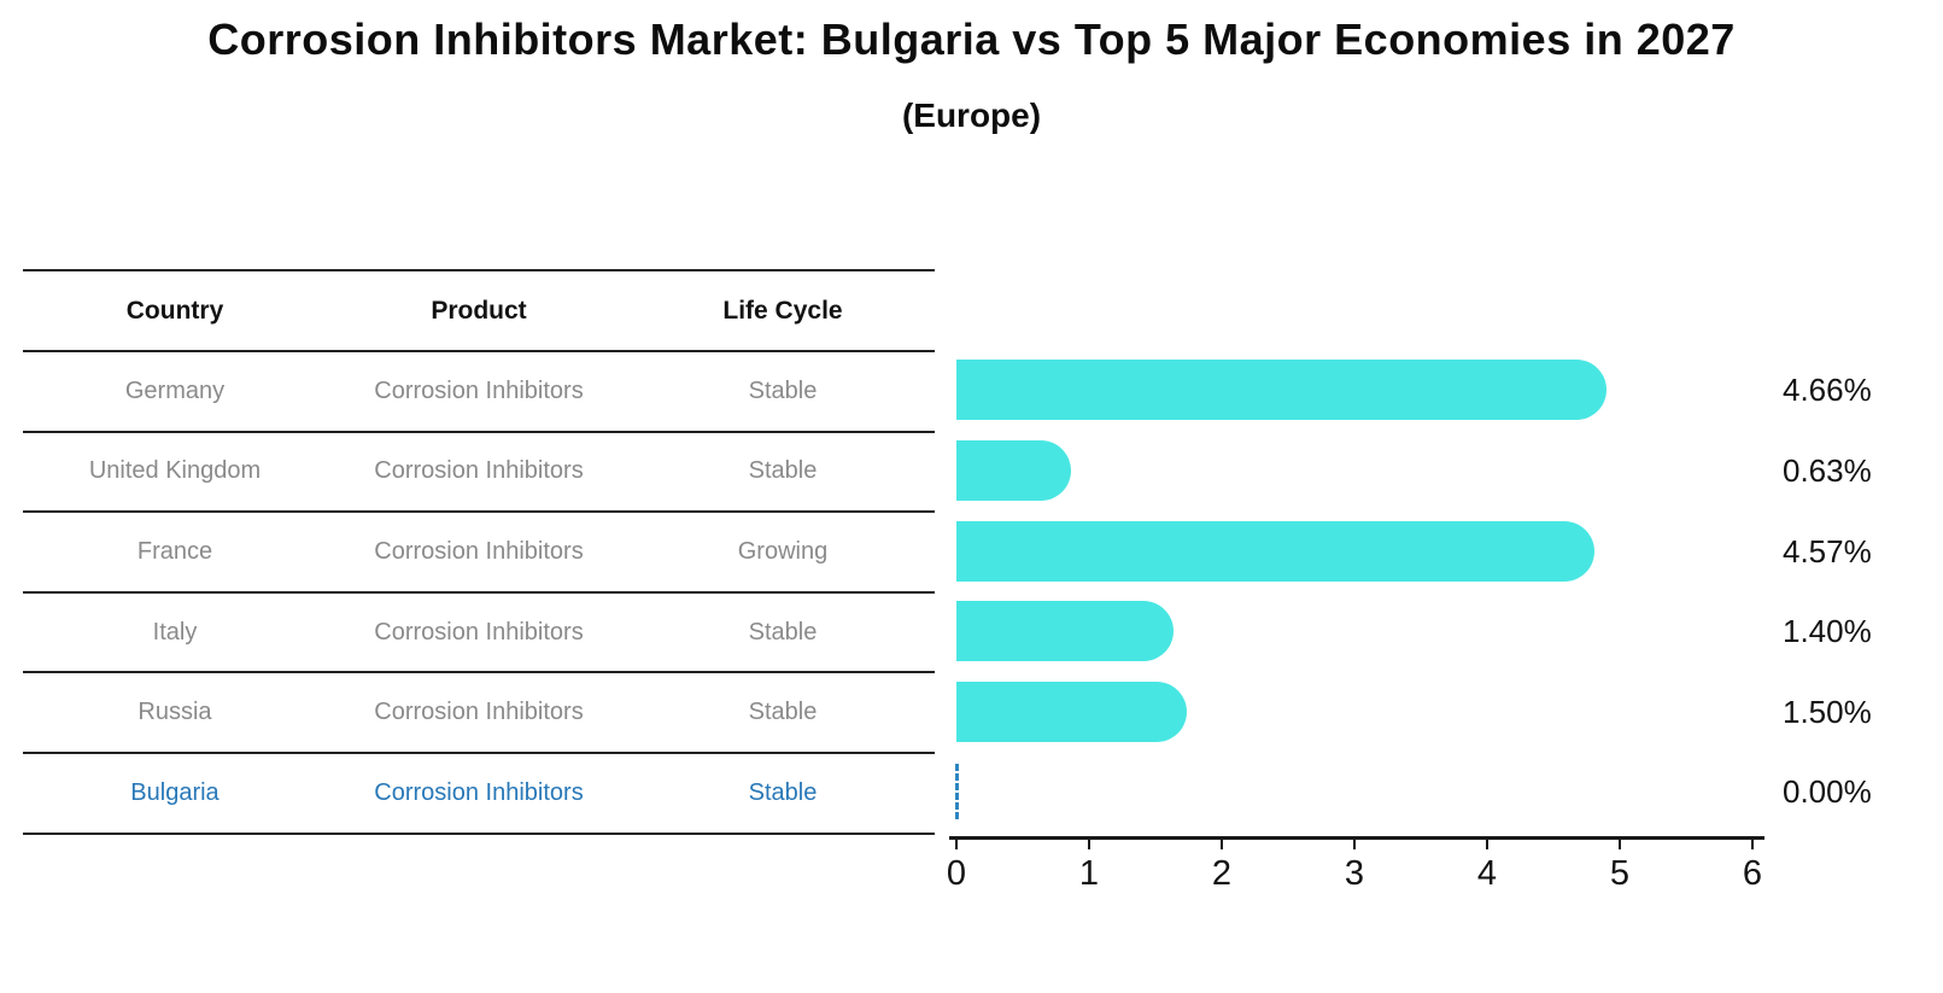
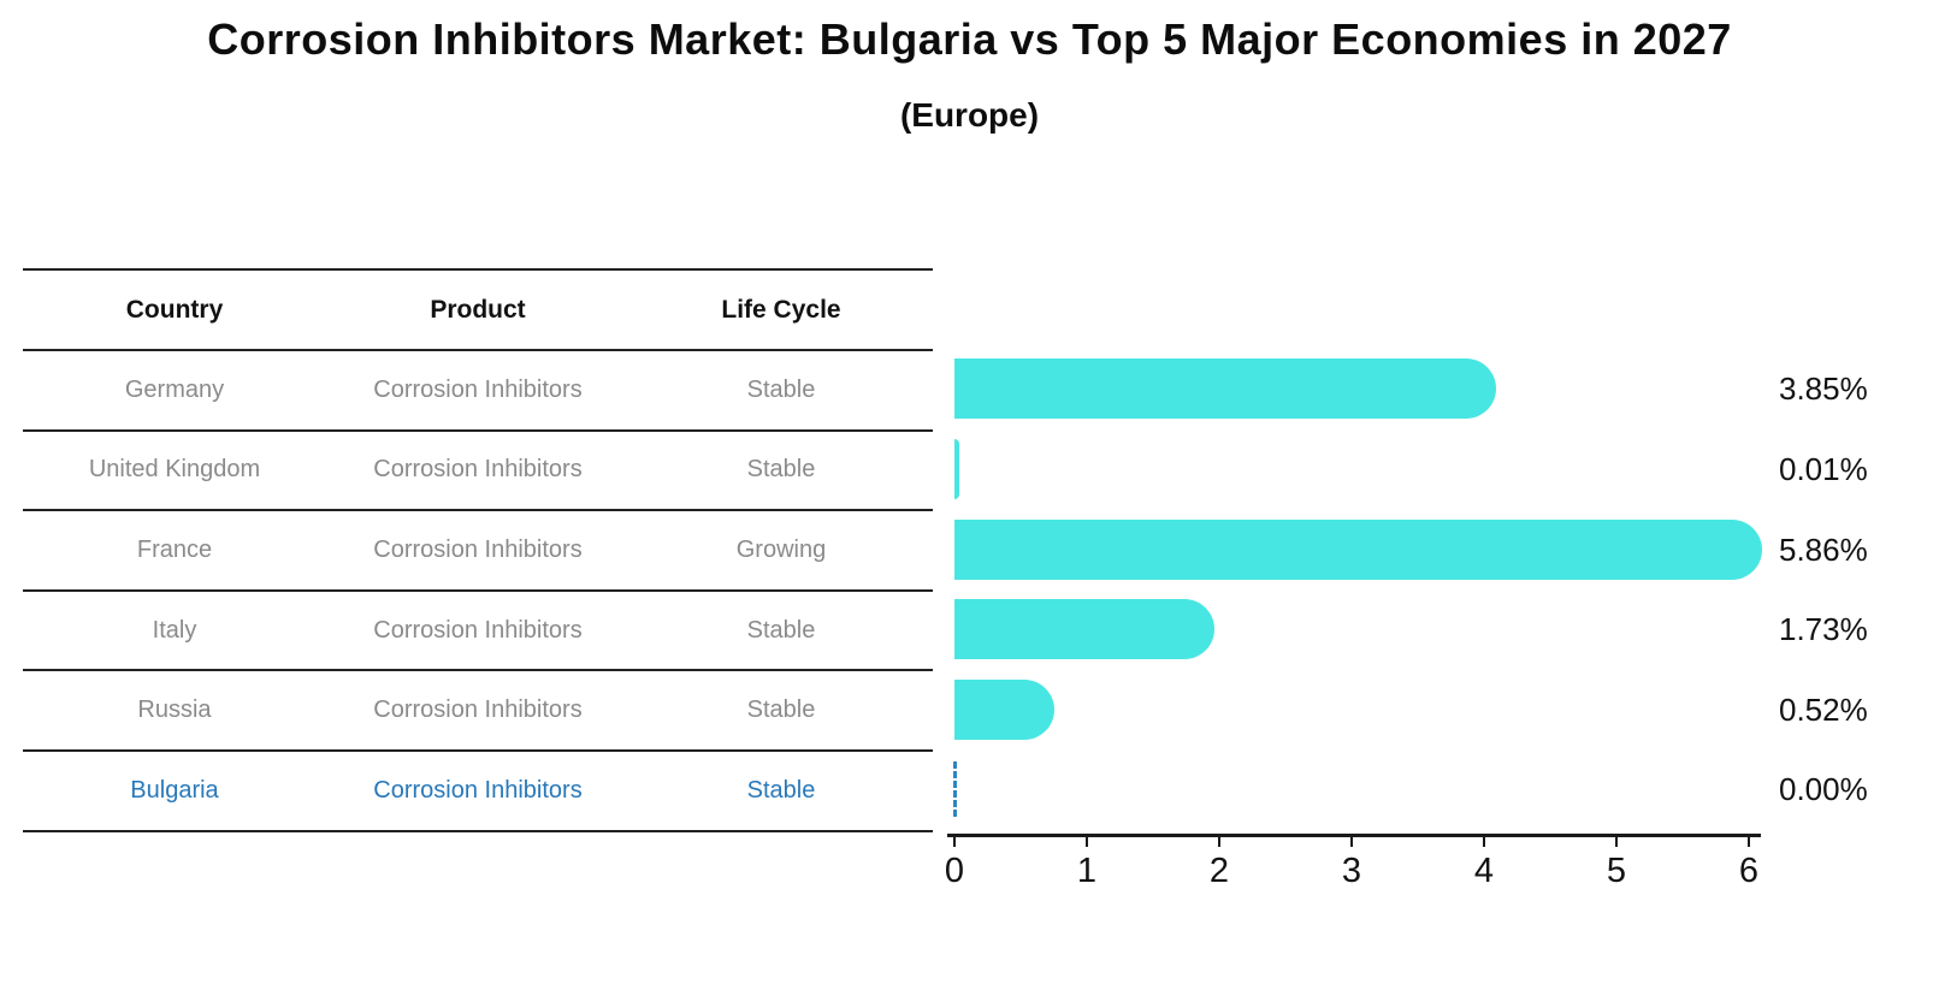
Germany: 4.66% -> 3.85%
United Kingdom: 0.63% -> 0.01%
France: 4.57% -> 5.86%
Italy: 1.40% -> 1.73%
Russia: 1.50% -> 0.52%
